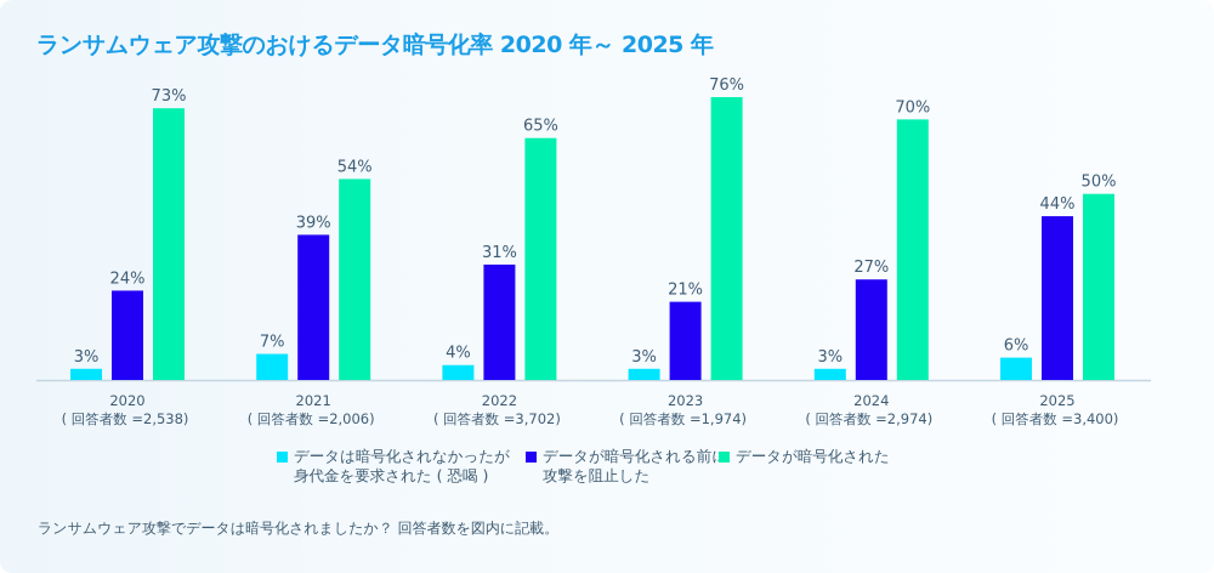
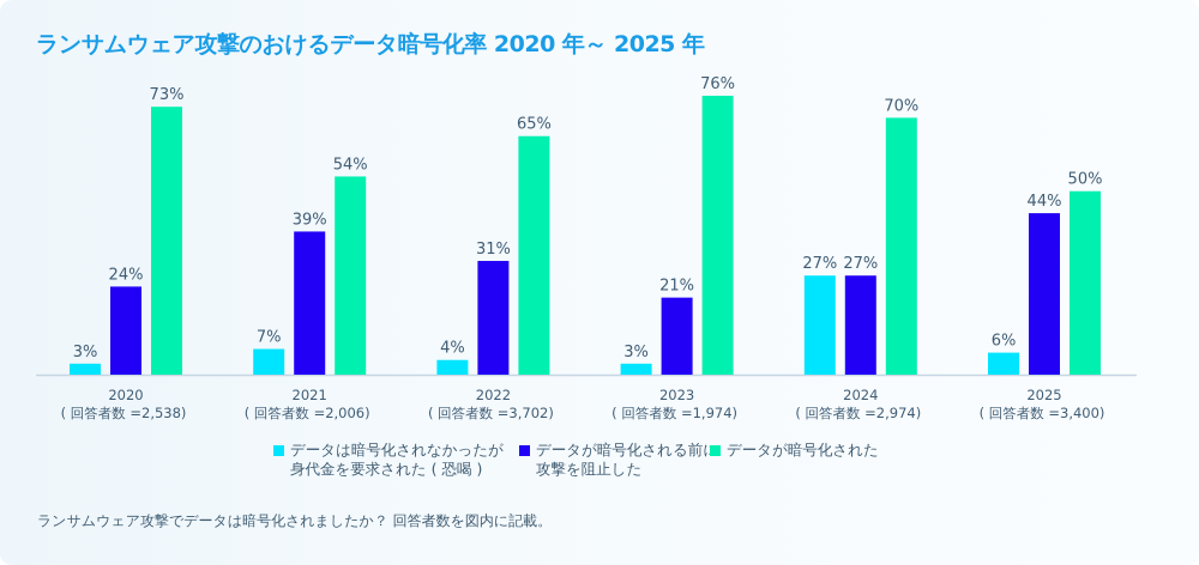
データは暗号化されなかったが身代金を要求された ( 恐喝 )/2024: 3% -> 27%
